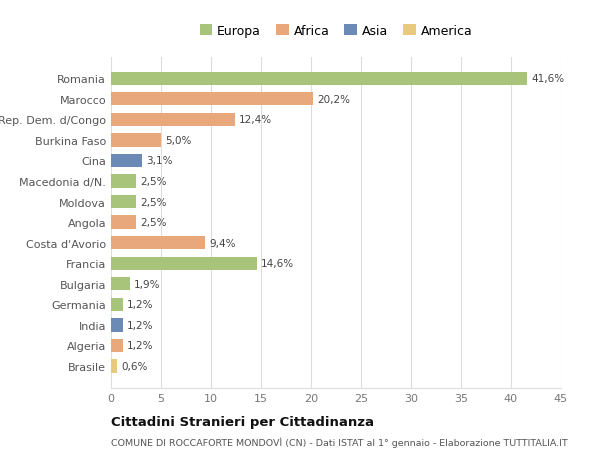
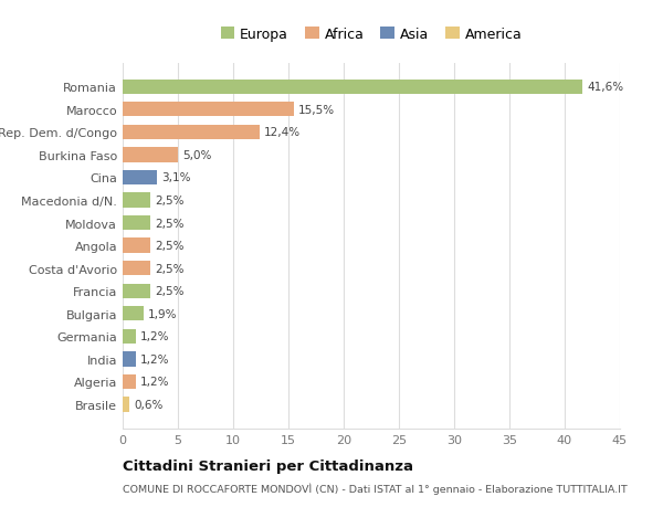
Marocco: 20,2% -> 15,5%
Costa d'Avorio: 9,4% -> 2,5%
Francia: 14,6% -> 2,5%
